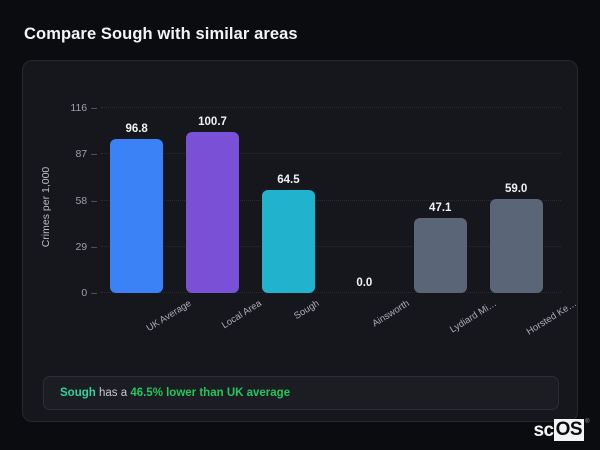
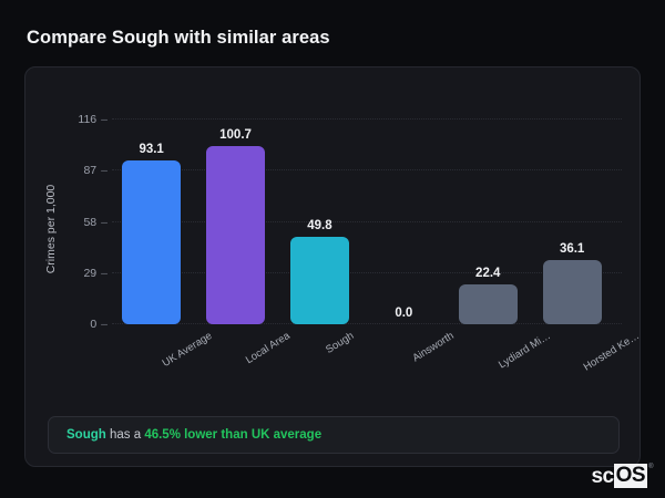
UK Average: 96.8 -> 93.1
Sough: 64.5 -> 49.8
Lydiard Mi…: 47.1 -> 22.4
Horsted Ke…: 59.0 -> 36.1
